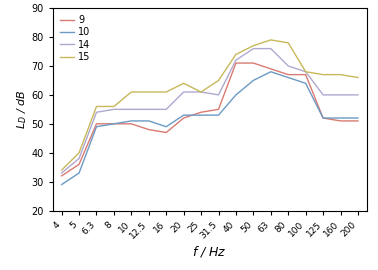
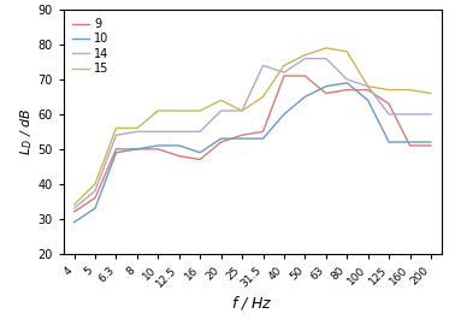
14/31.5: 60 -> 74
9/63: 69 -> 66
10/80: 66 -> 69
9/125: 52 -> 63
